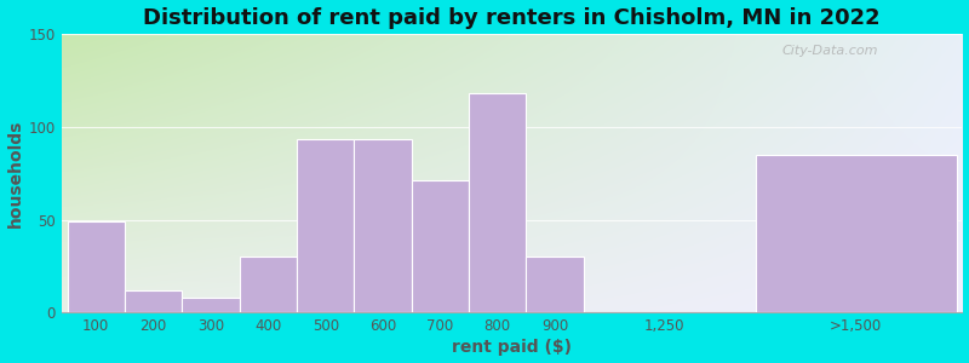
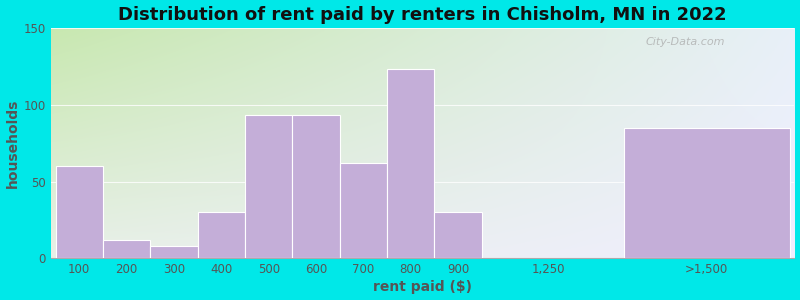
100: 49 -> 60
700: 71 -> 62
800: 118 -> 123
